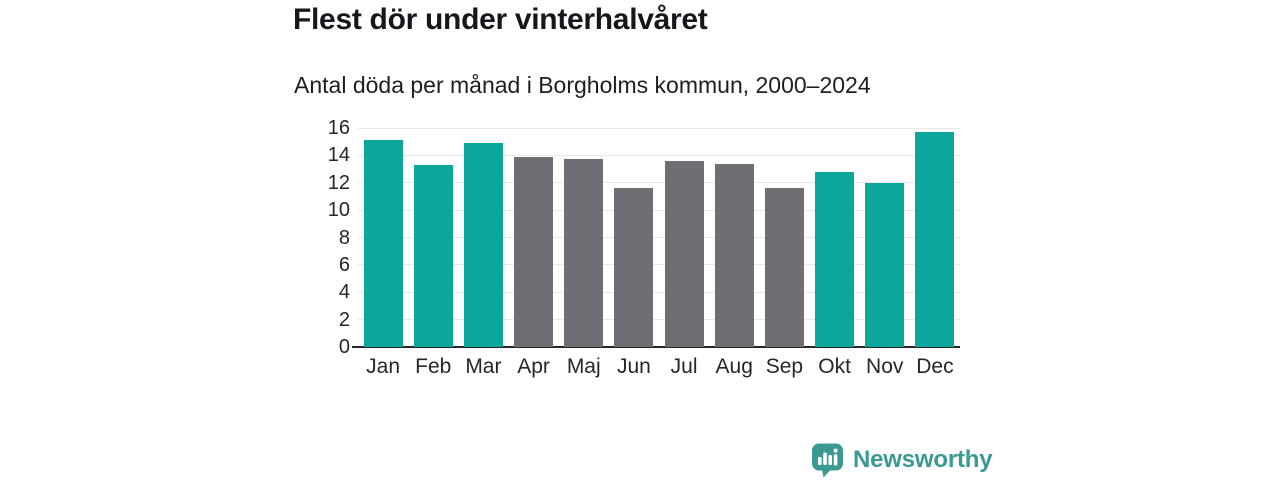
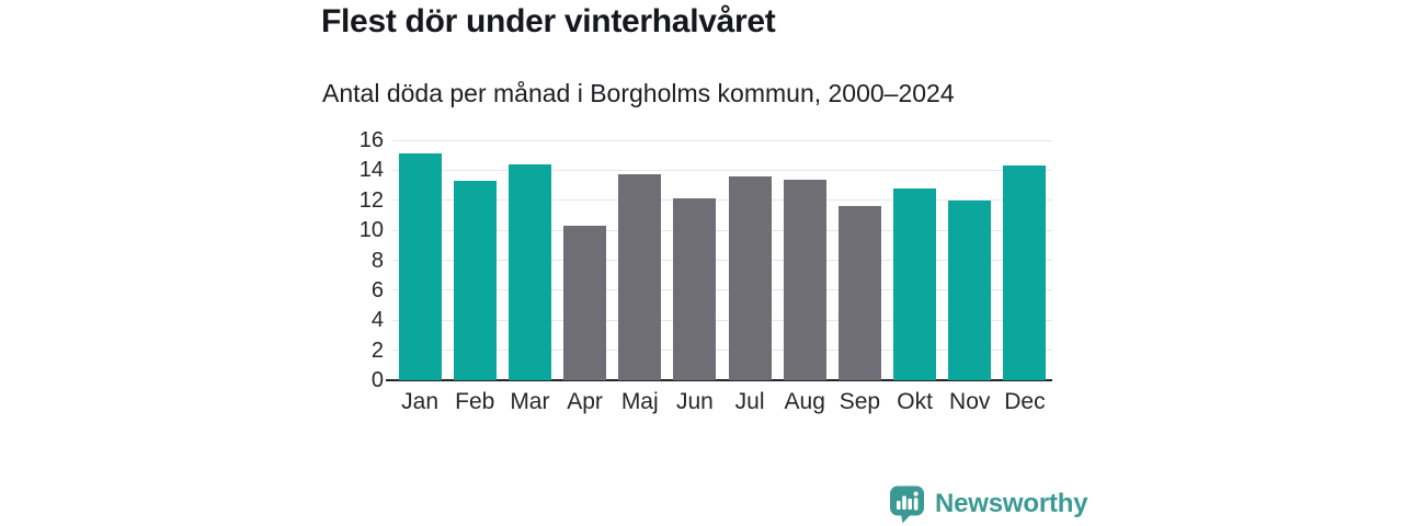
Mar: 14.9 -> 14.4
Apr: 13.9 -> 10.3
Jun: 11.6 -> 12.1
Dec: 15.7 -> 14.3
